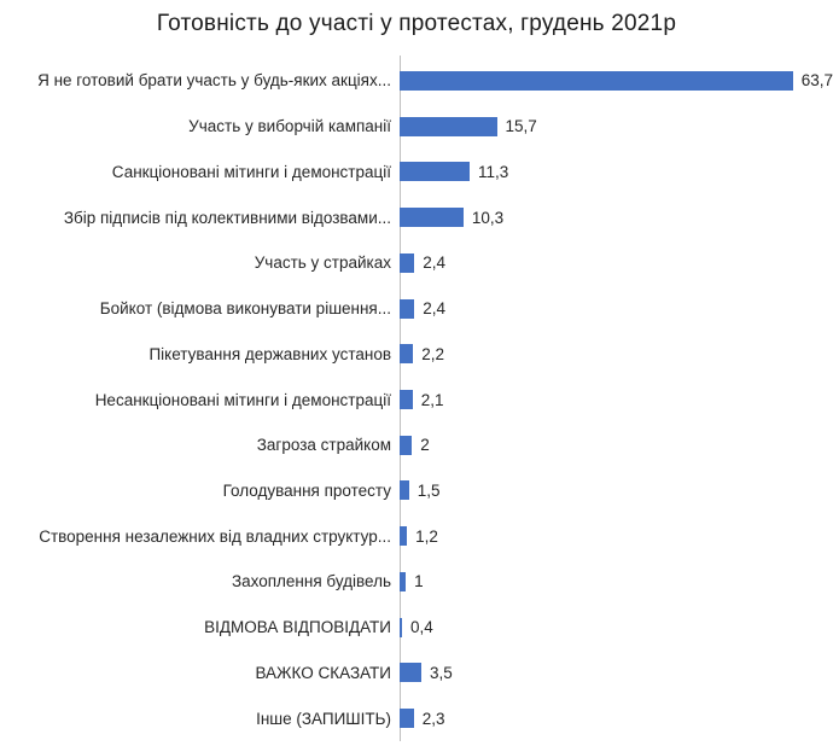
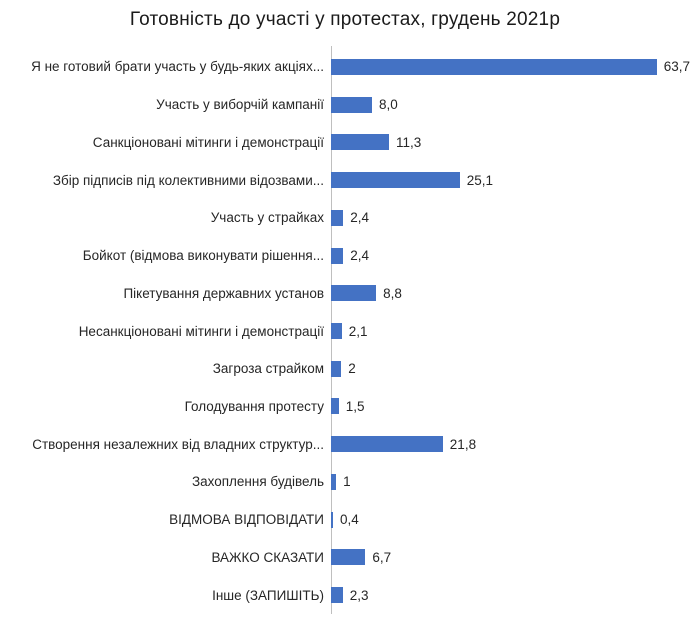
Участь у виборчій кампанії: 15,7 -> 8,0
Збір підписів під колективними відозвами...: 10,3 -> 25,1
Пікетування державних установ: 2,2 -> 8,8
Створення незалежних від владних структур...: 1,2 -> 21,8
ВАЖКО СКАЗАТИ: 3,5 -> 6,7
